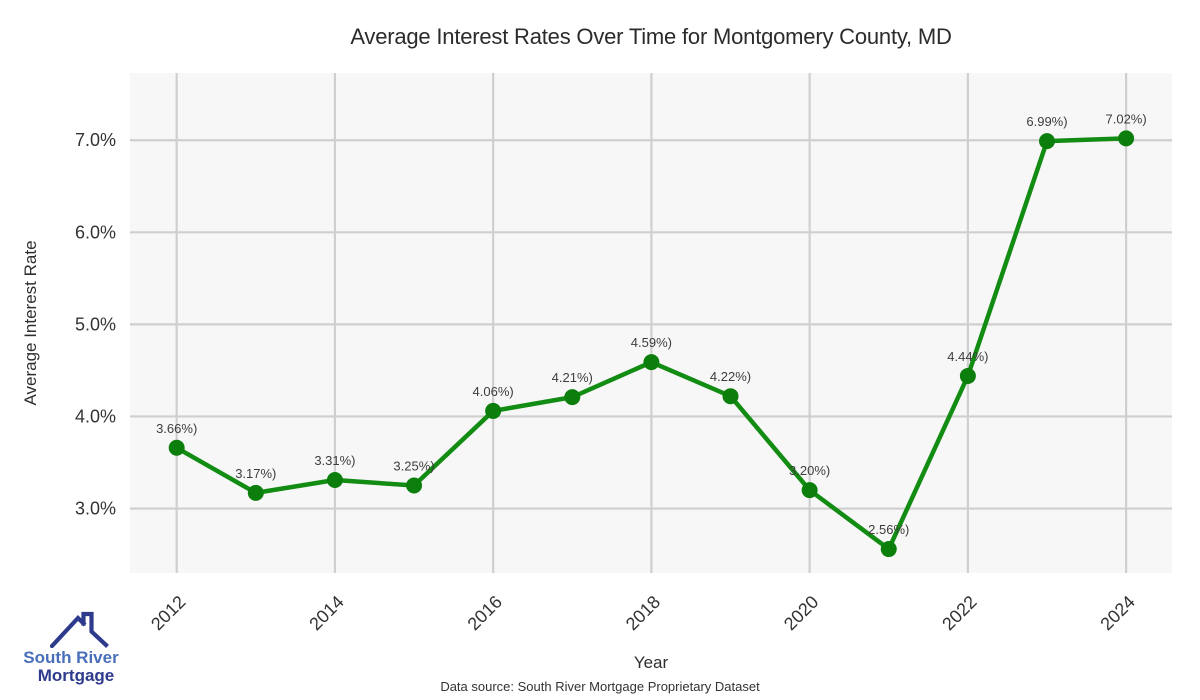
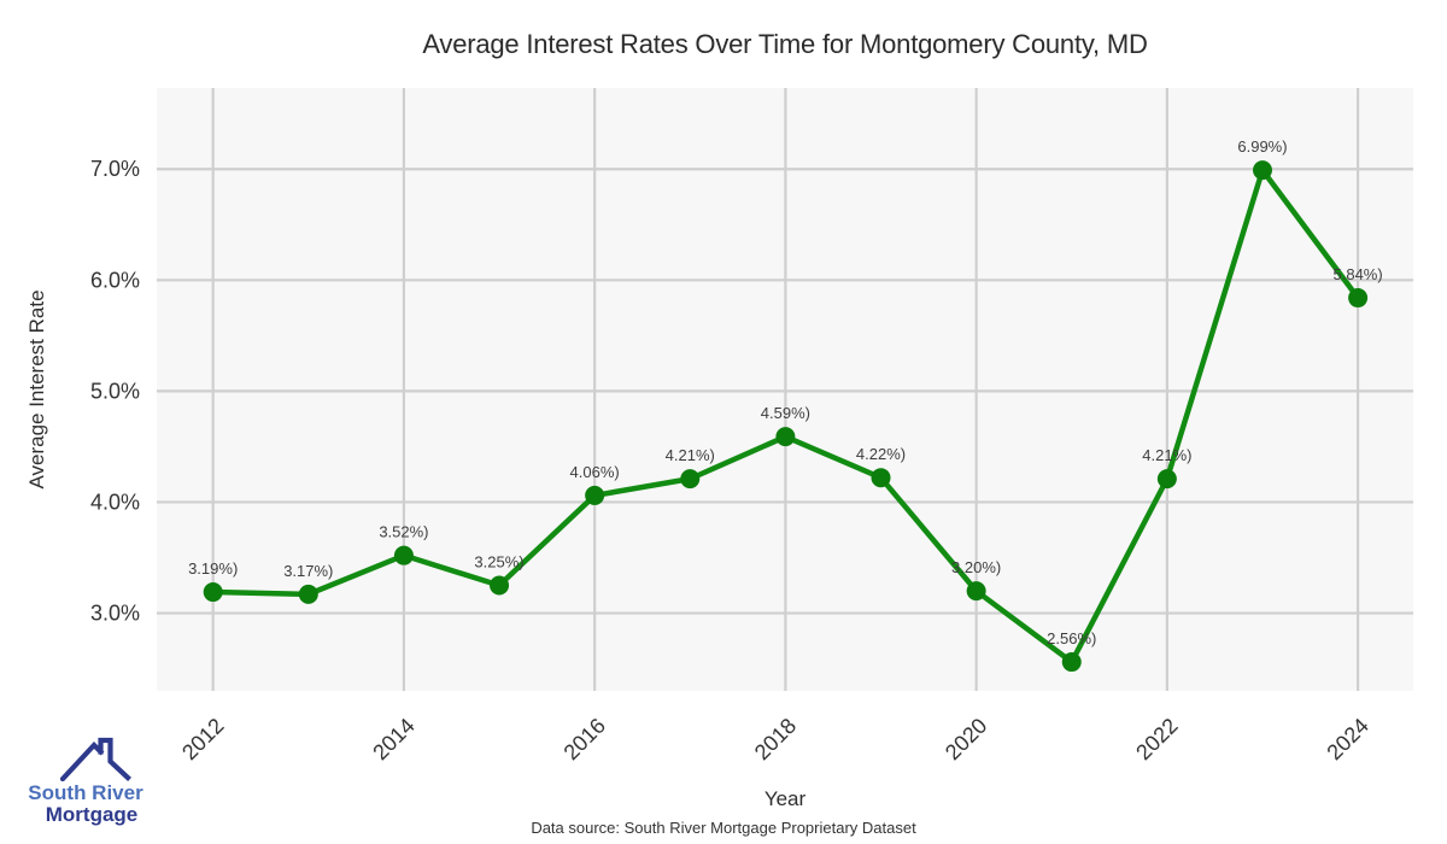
2012: 3.66% -> 3.19%
2014: 3.31% -> 3.52%
2022: 4.44% -> 4.21%
2024: 7.02% -> 5.84%
